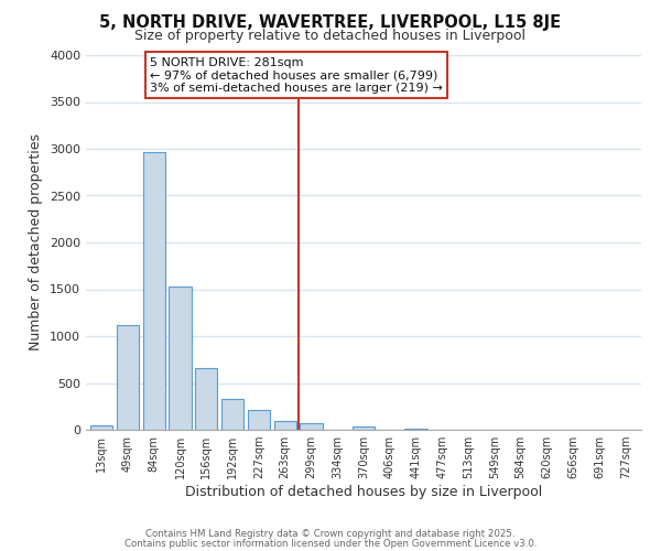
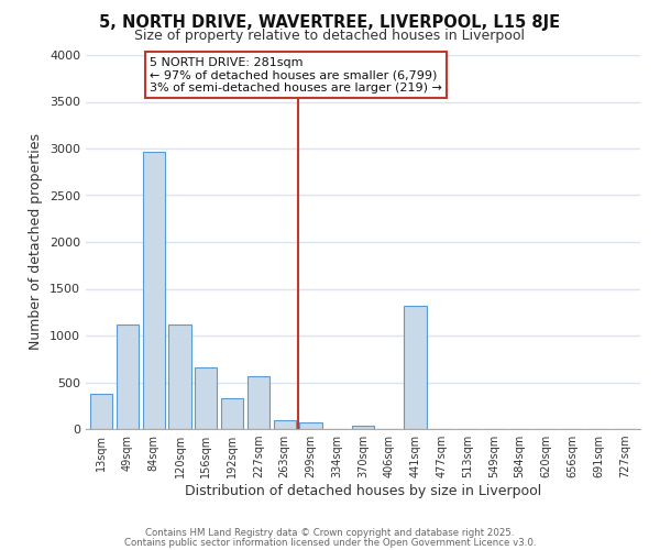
13sqm: 50 -> 380
120sqm: 1530 -> 1120
227sqm: 220 -> 560
441sqm: 10 -> 1320
